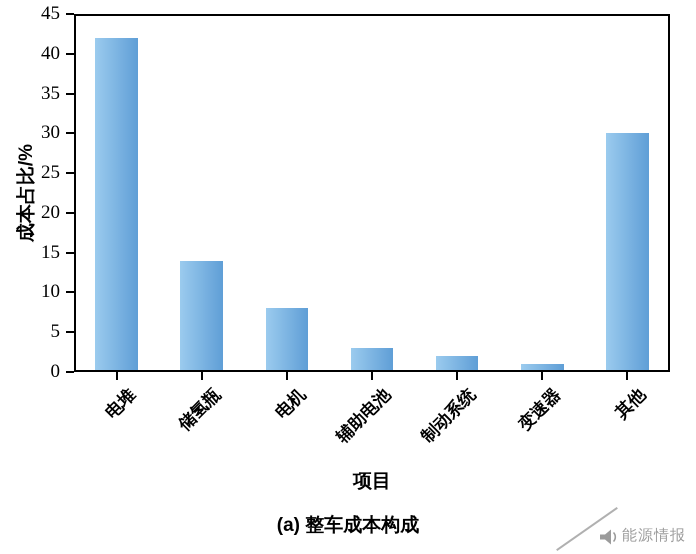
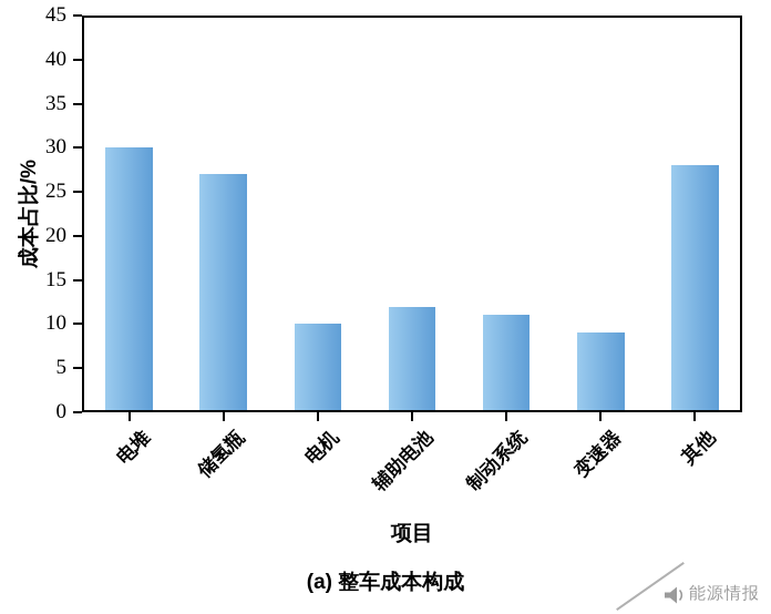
电堆: 42 -> 30
储氢瓶: 14 -> 27
电机: 8 -> 10
辅助电池: 3 -> 12
制动系统: 2 -> 11
变速器: 1 -> 9
其他: 30 -> 28
